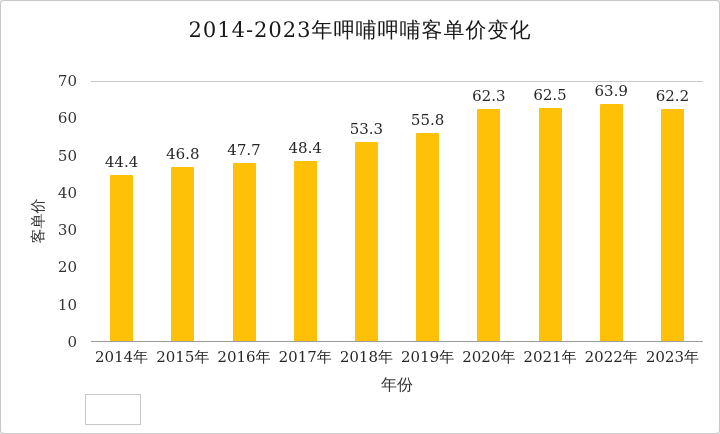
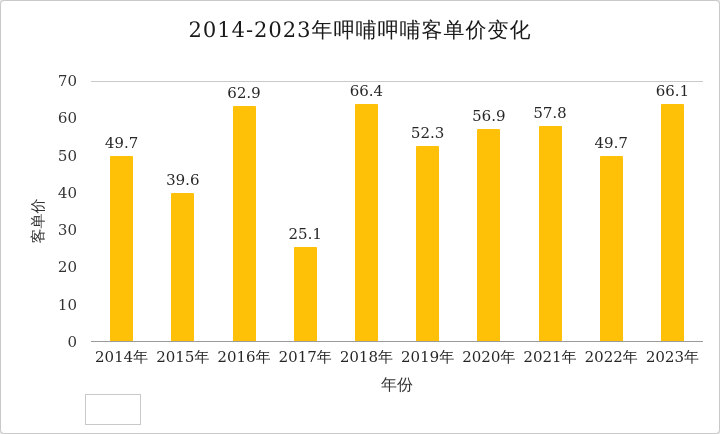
2014年: 44.4 -> 49.7
2015年: 46.8 -> 39.6
2016年: 47.7 -> 62.9
2017年: 48.4 -> 25.1
2018年: 53.3 -> 66.4
2019年: 55.8 -> 52.3
2020年: 62.3 -> 56.9
2021年: 62.5 -> 57.8
2022年: 63.9 -> 49.7
2023年: 62.2 -> 66.1
